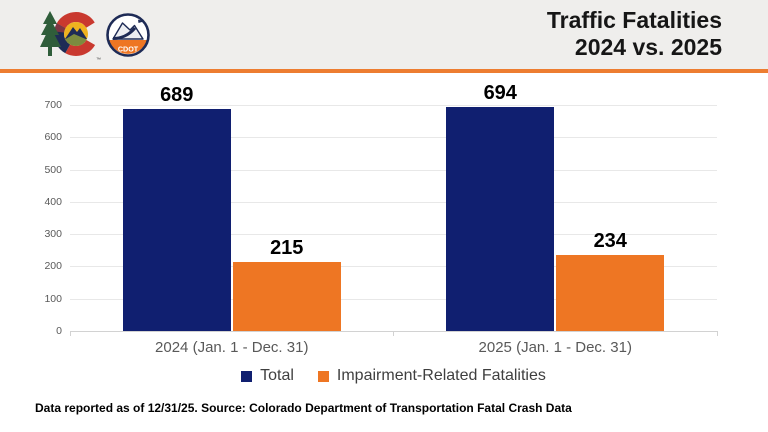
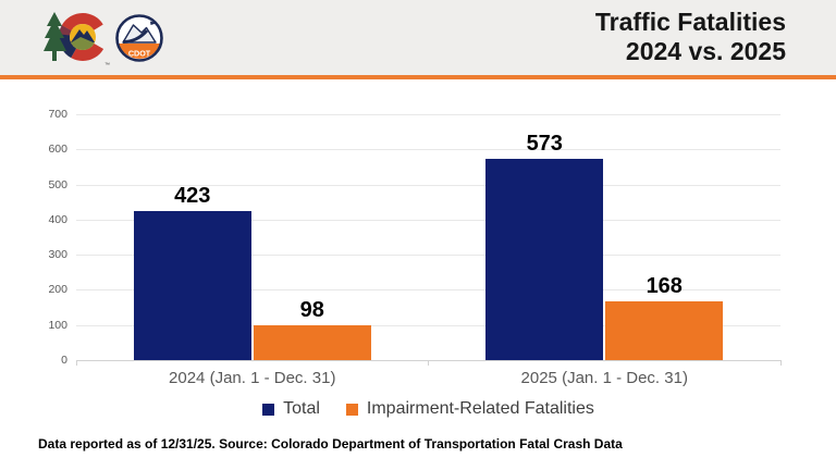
Total/2024 (Jan. 1 - Dec. 31): 689 -> 423
Impairment-Related Fatalities/2024 (Jan. 1 - Dec. 31): 215 -> 98
Total/2025 (Jan. 1 - Dec. 31): 694 -> 573
Impairment-Related Fatalities/2025 (Jan. 1 - Dec. 31): 234 -> 168
